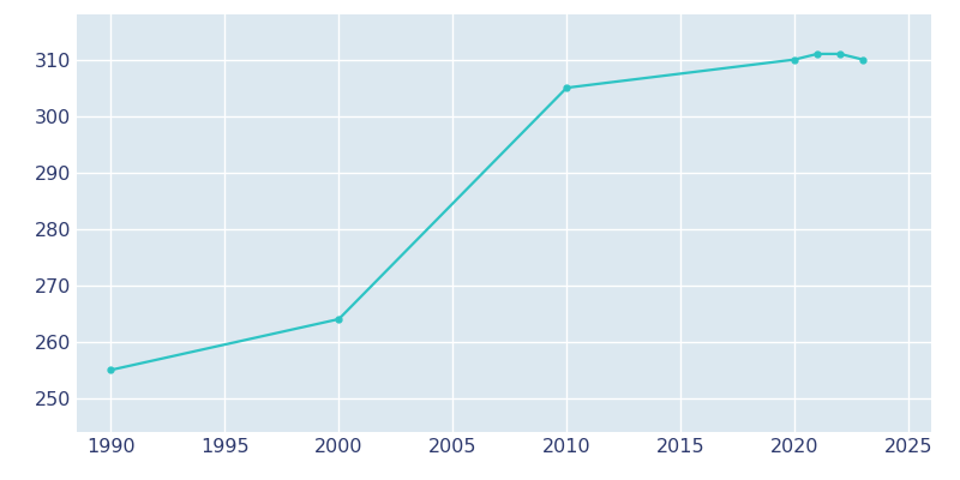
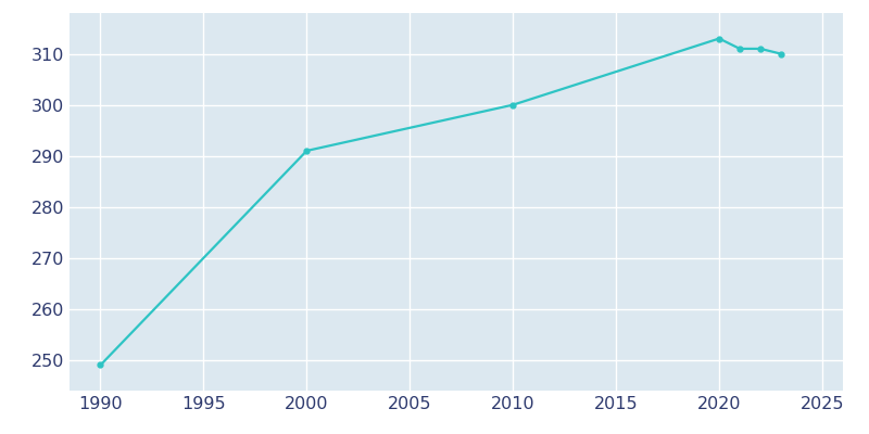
1990: 255 -> 249
2000: 264 -> 291
2010: 305 -> 300
2020: 310 -> 313
